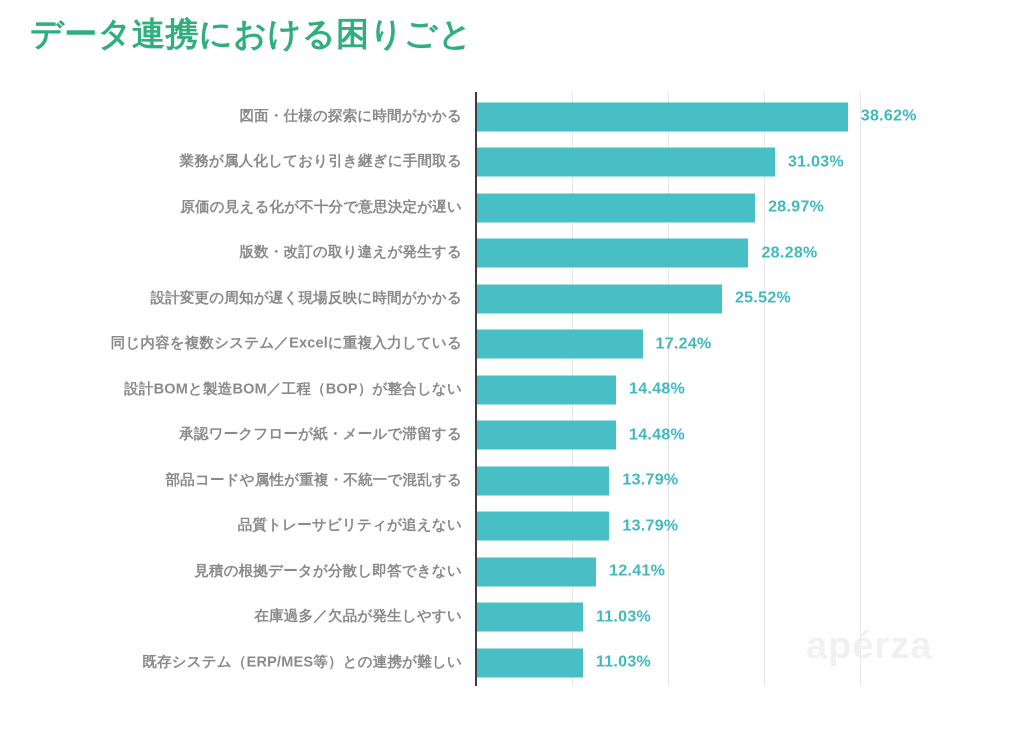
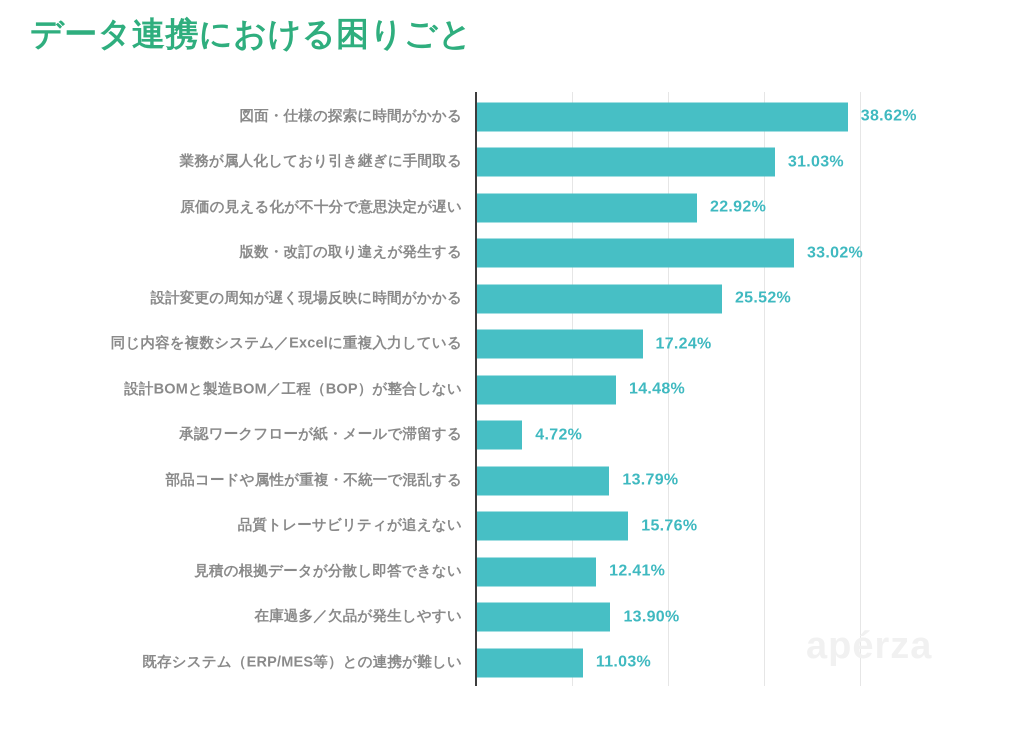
原価の見える化が不十分で意思決定が遅い: 28.97% -> 22.92%
版数・改訂の取り違えが発生する: 28.28% -> 33.02%
承認ワークフローが紙・メールで滞留する: 14.48% -> 4.72%
品質トレーサビリティが追えない: 13.79% -> 15.76%
在庫過多／欠品が発生しやすい: 11.03% -> 13.90%
